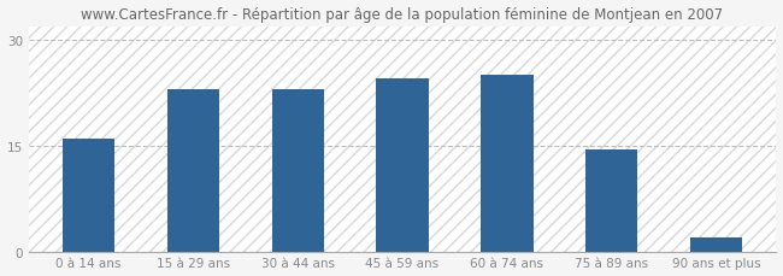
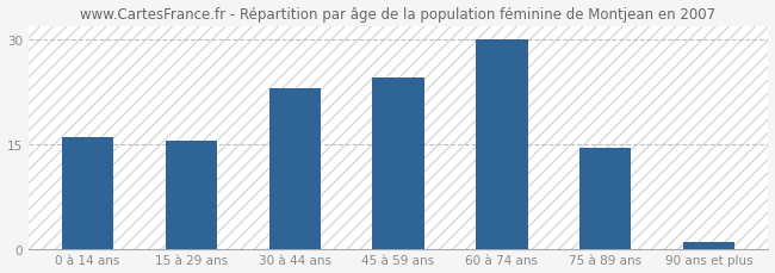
15 à 29 ans: 23.0 -> 15.5
60 à 74 ans: 25.0 -> 30.0
90 ans et plus: 2.0 -> 1.0
